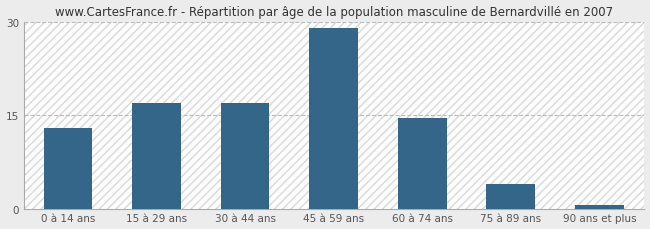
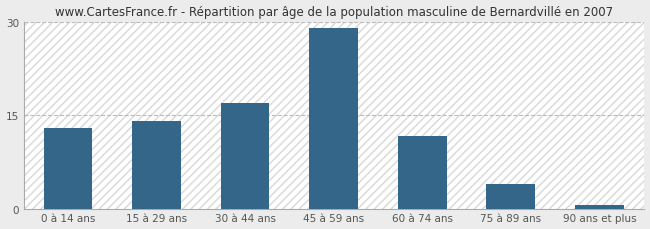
15 à 29 ans: 17.0 -> 14.0
60 à 74 ans: 14.5 -> 11.6
